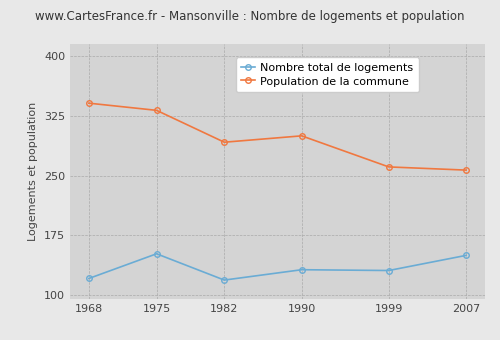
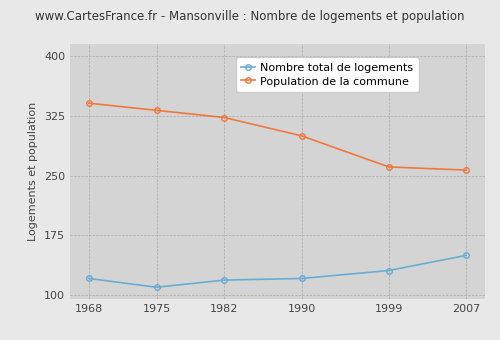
Nombre total de logements/1975: 152 -> 110
Population de la commune/1982: 292 -> 323
Nombre total de logements/1990: 132 -> 121
